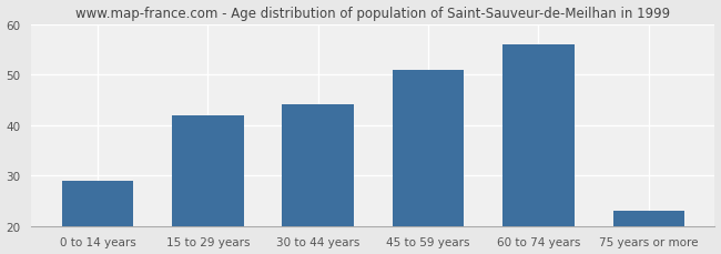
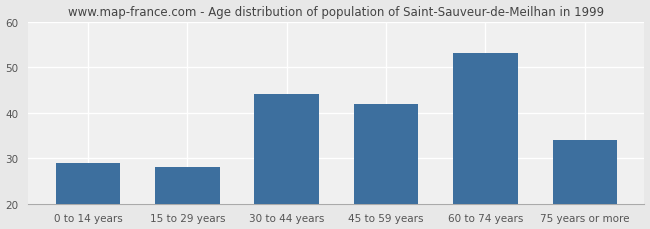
15 to 29 years: 42 -> 28
45 to 59 years: 51 -> 42
60 to 74 years: 56 -> 53
75 years or more: 23 -> 34
